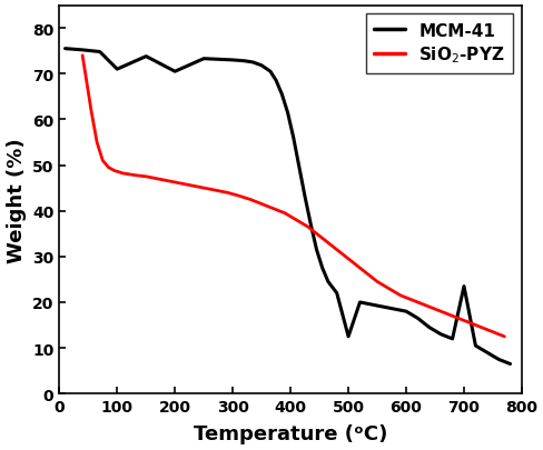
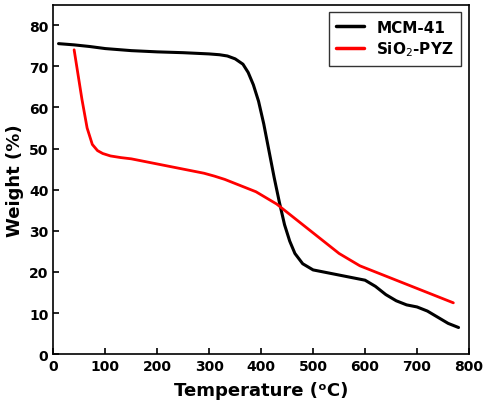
MCM-41/100: 71.0 -> 74.3
MCM-41/200: 70.5 -> 73.5
MCM-41/500: 12.5 -> 20.5
MCM-41/700: 23.5 -> 11.5
